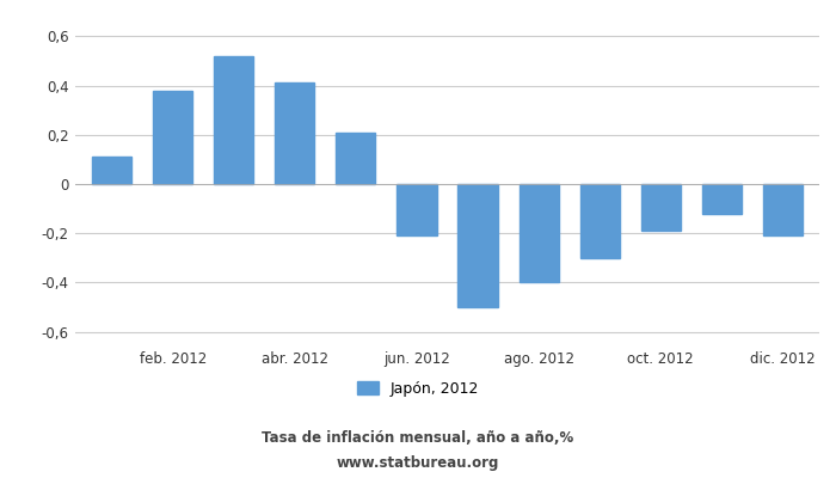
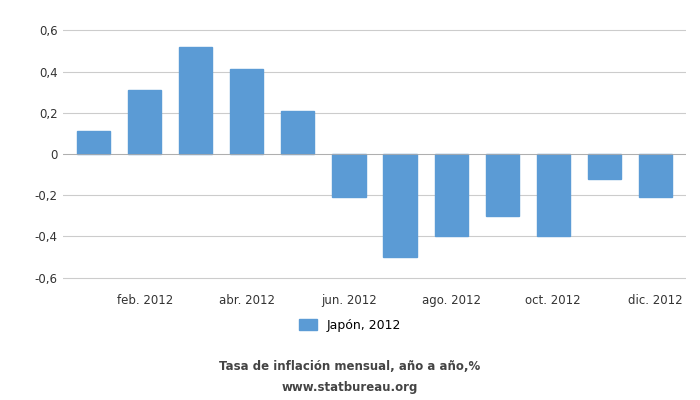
feb. 2012: 0,38 -> 0,31
oct. 2012: -0,19 -> -0,40
